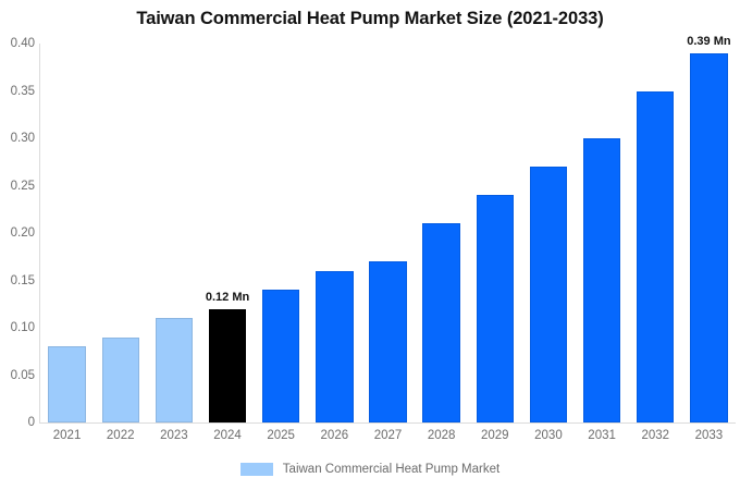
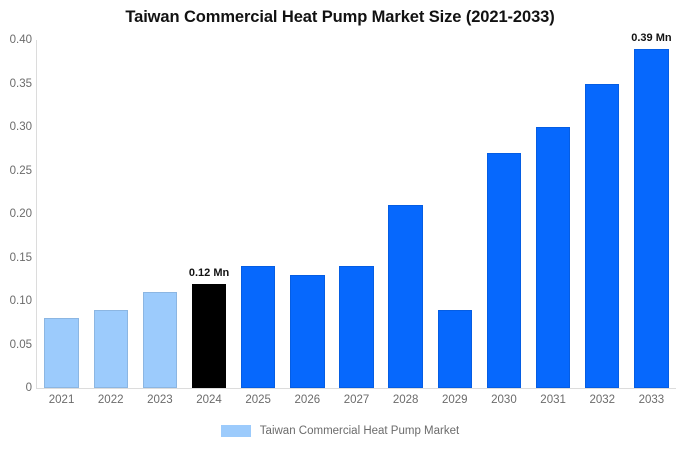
2026: 0.16 -> 0.13
2027: 0.17 -> 0.14
2029: 0.24 -> 0.09
